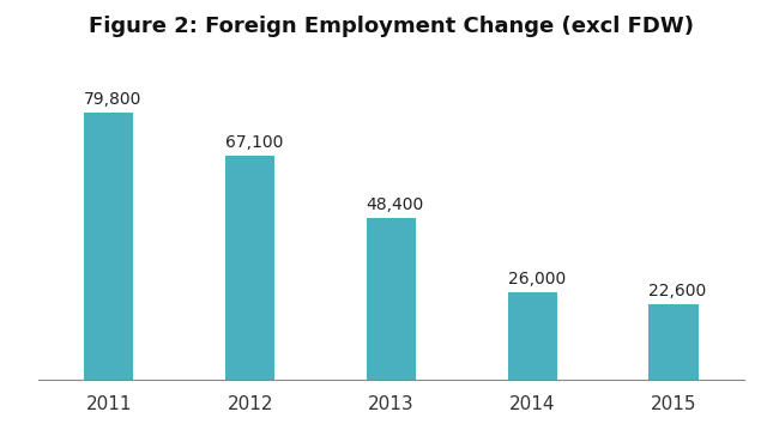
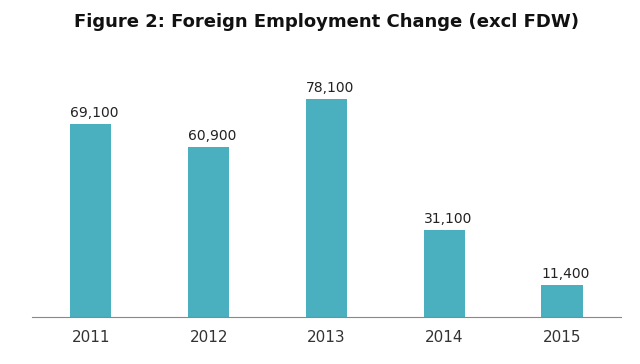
2011: 79,800 -> 69,100
2012: 67,100 -> 60,900
2013: 48,400 -> 78,100
2014: 26,000 -> 31,100
2015: 22,600 -> 11,400
